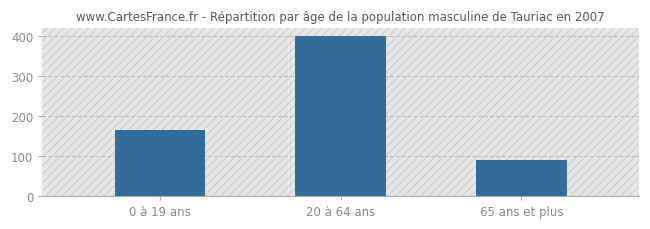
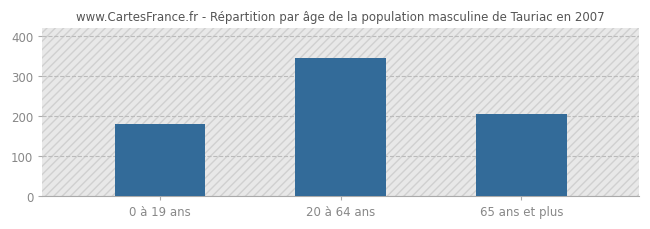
0 à 19 ans: 165 -> 180
20 à 64 ans: 400 -> 345
65 ans et plus: 90 -> 205
